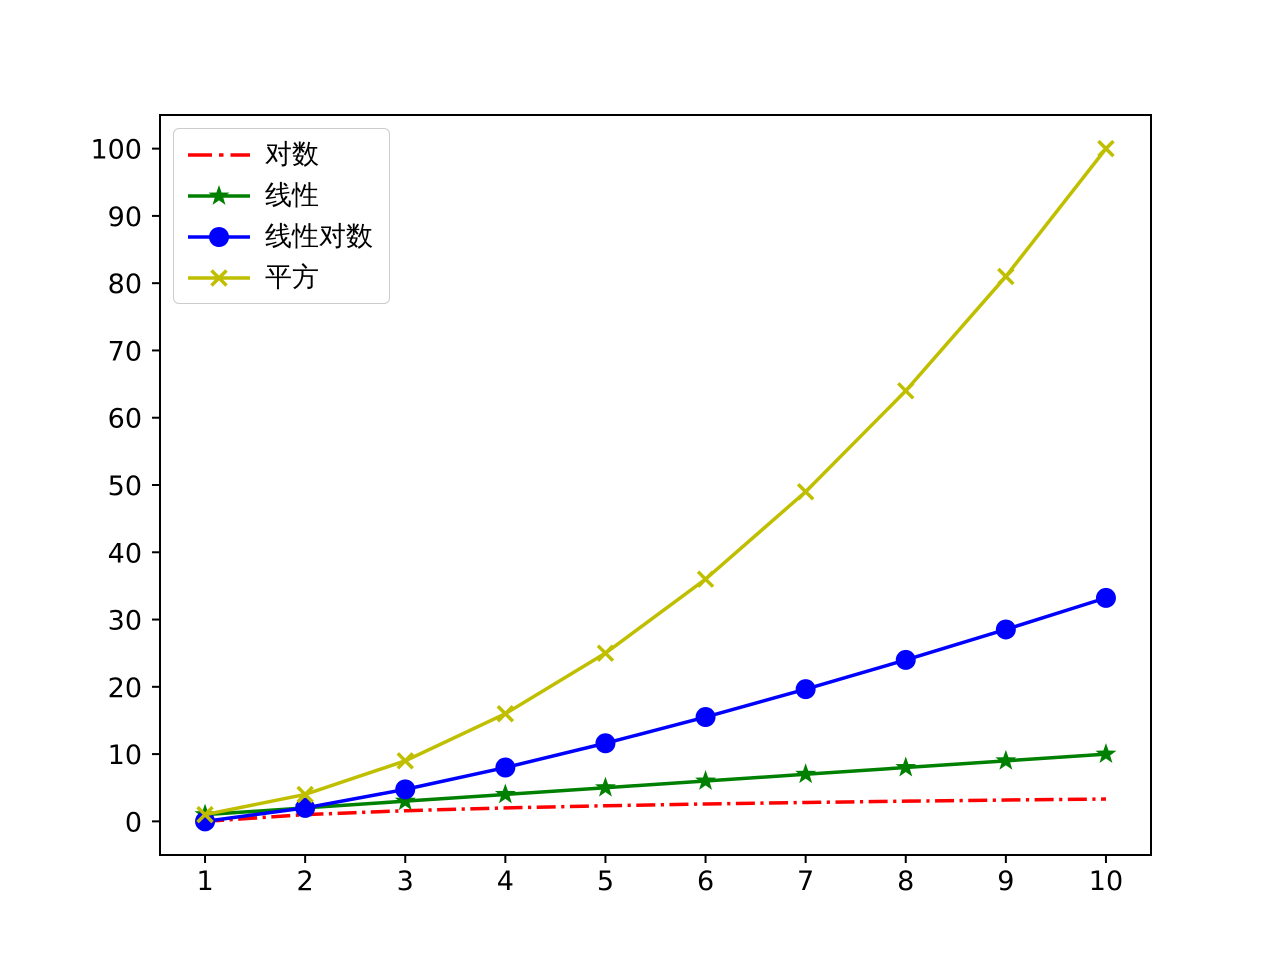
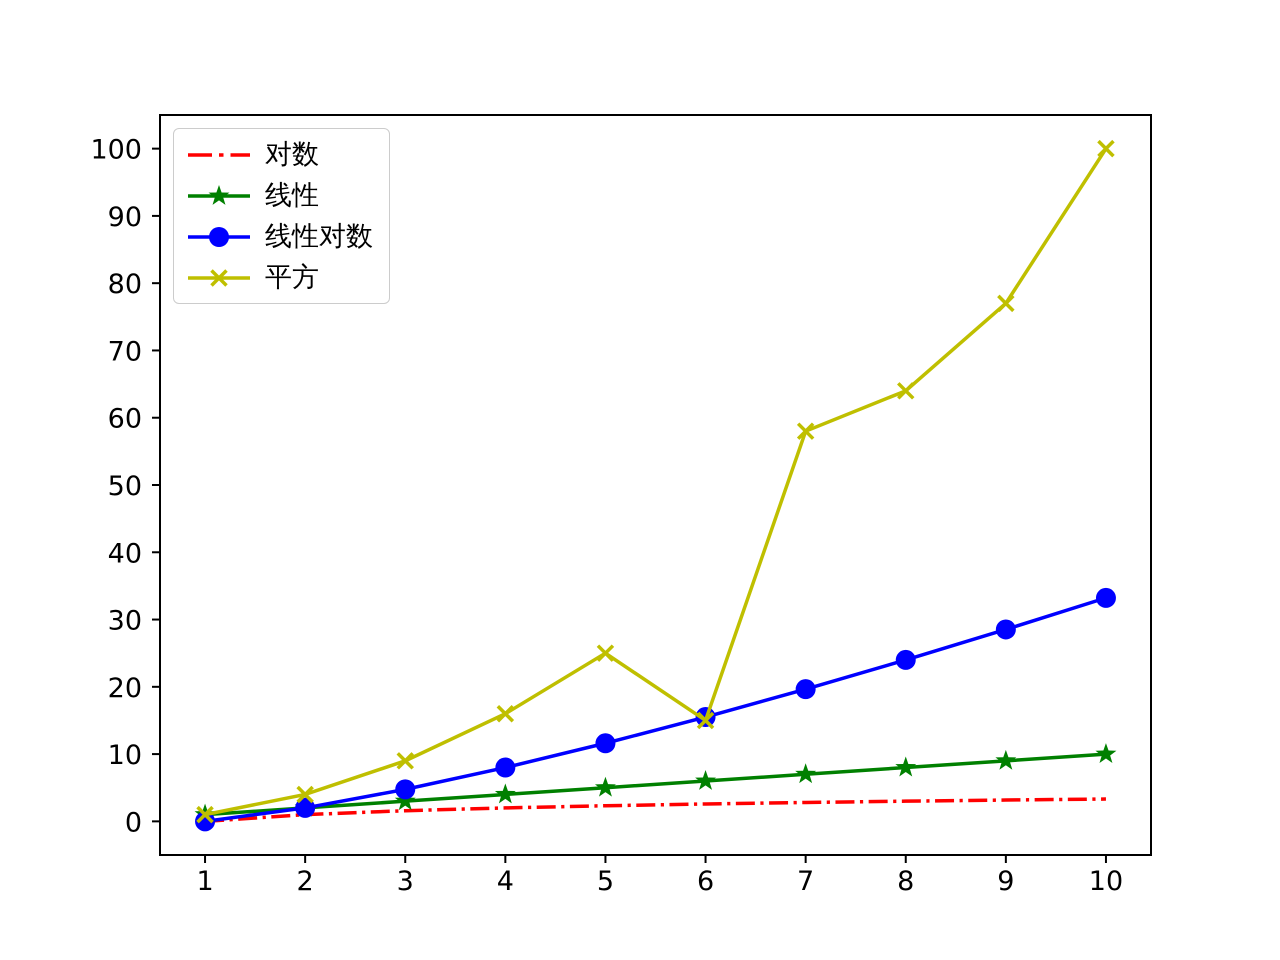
平方/6: 36 -> 15
平方/7: 49 -> 58
平方/9: 81 -> 77
